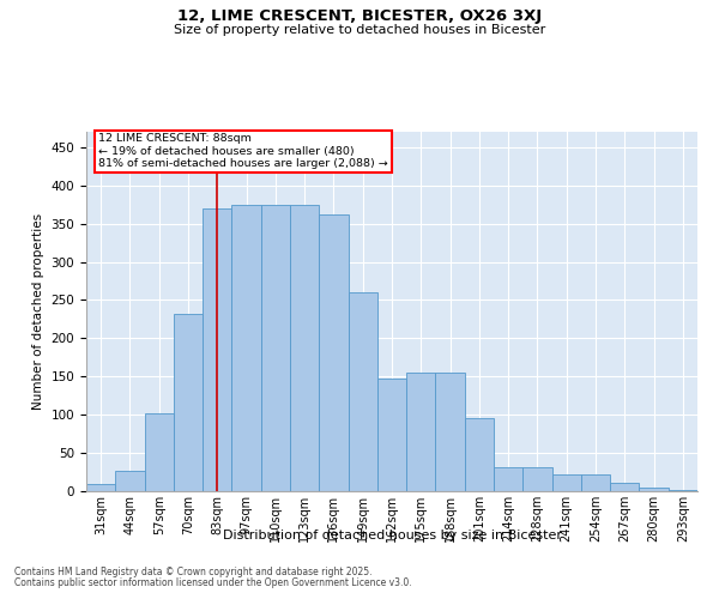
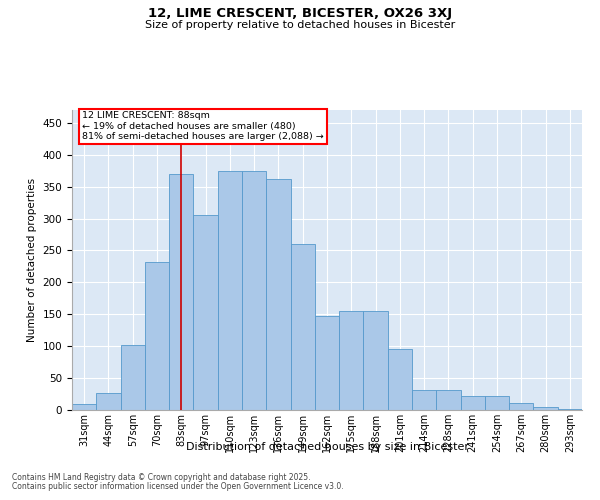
97sqm: 374 -> 306
